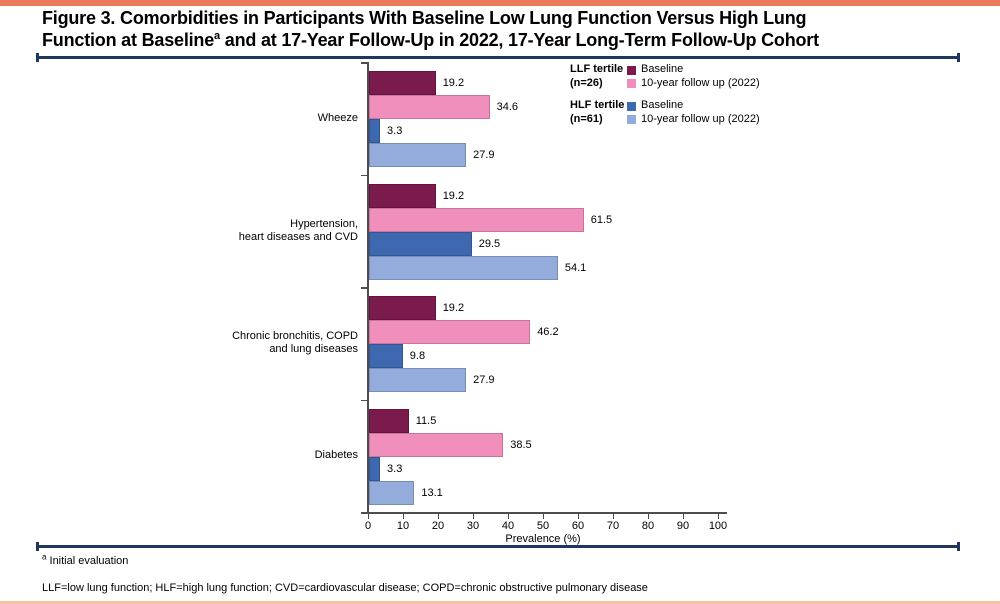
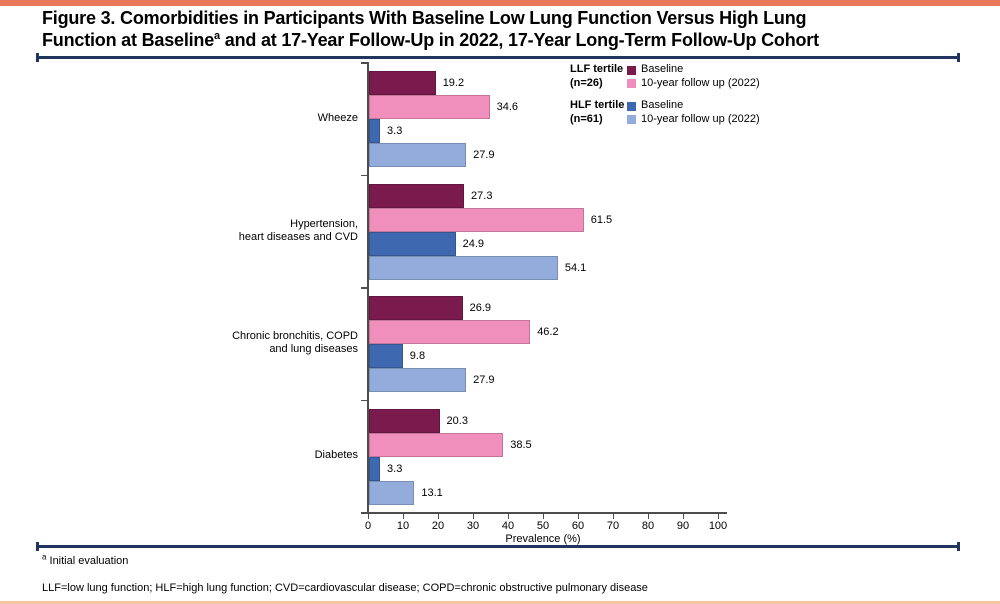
LLF tertile (n=26) Baseline/Hypertension, heart diseases and CVD: 19.2 -> 27.3
HLF tertile (n=61) Baseline/Hypertension, heart diseases and CVD: 29.5 -> 24.9
LLF tertile (n=26) Baseline/Chronic bronchitis, COPD and lung diseases: 19.2 -> 26.9
LLF tertile (n=26) Baseline/Diabetes: 11.5 -> 20.3
